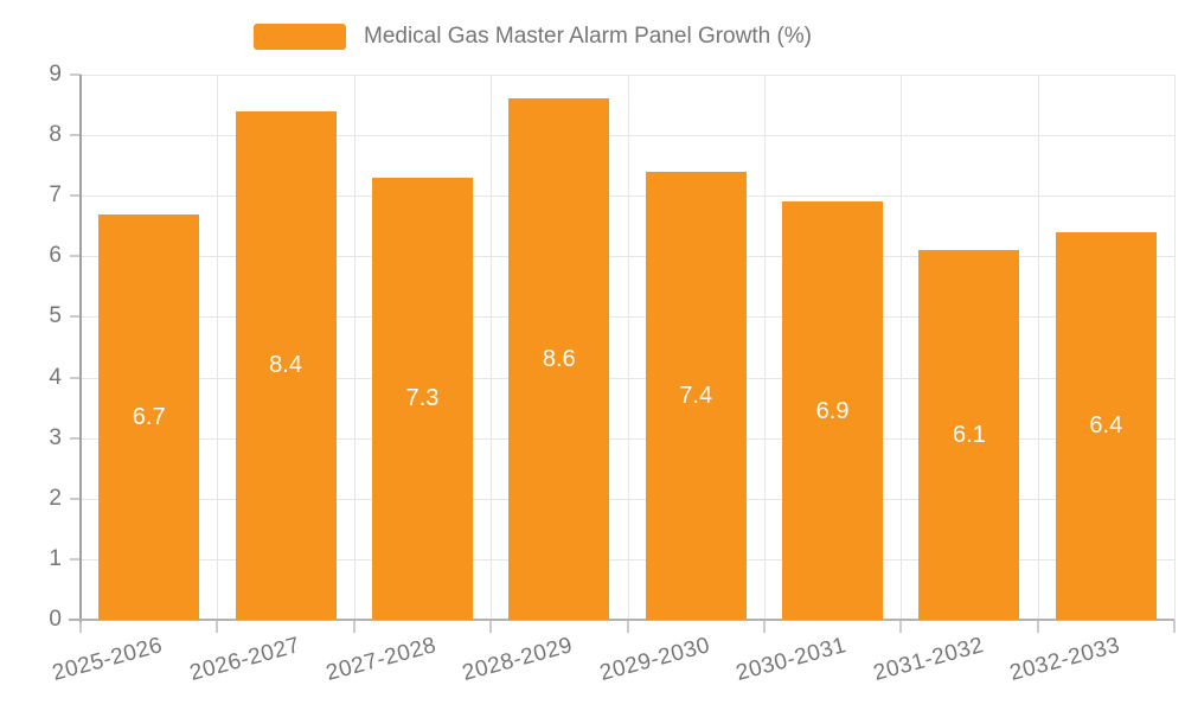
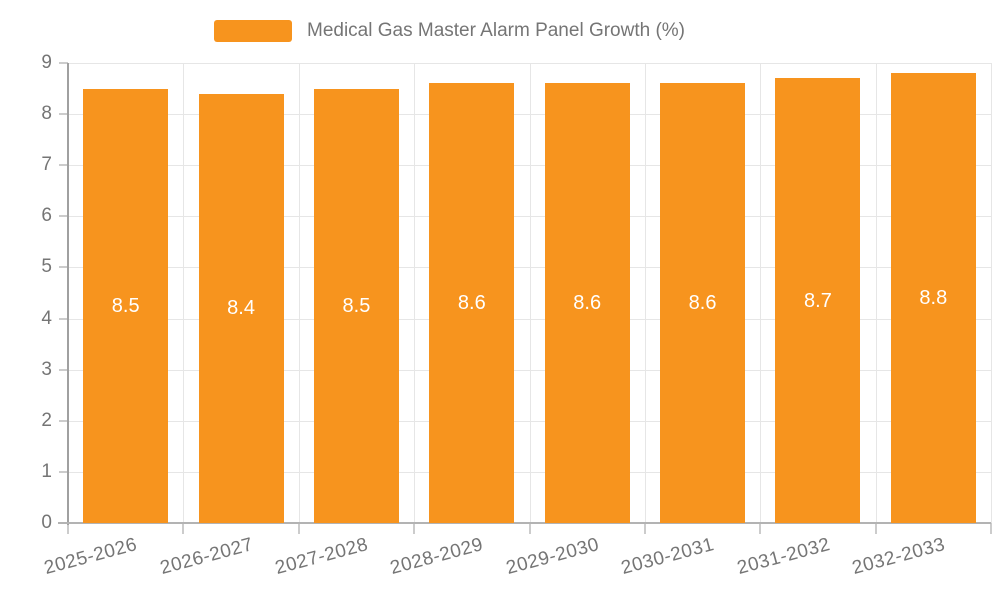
2025-2026: 6.7 -> 8.5
2027-2028: 7.3 -> 8.5
2029-2030: 7.4 -> 8.6
2030-2031: 6.9 -> 8.6
2031-2032: 6.1 -> 8.7
2032-2033: 6.4 -> 8.8
